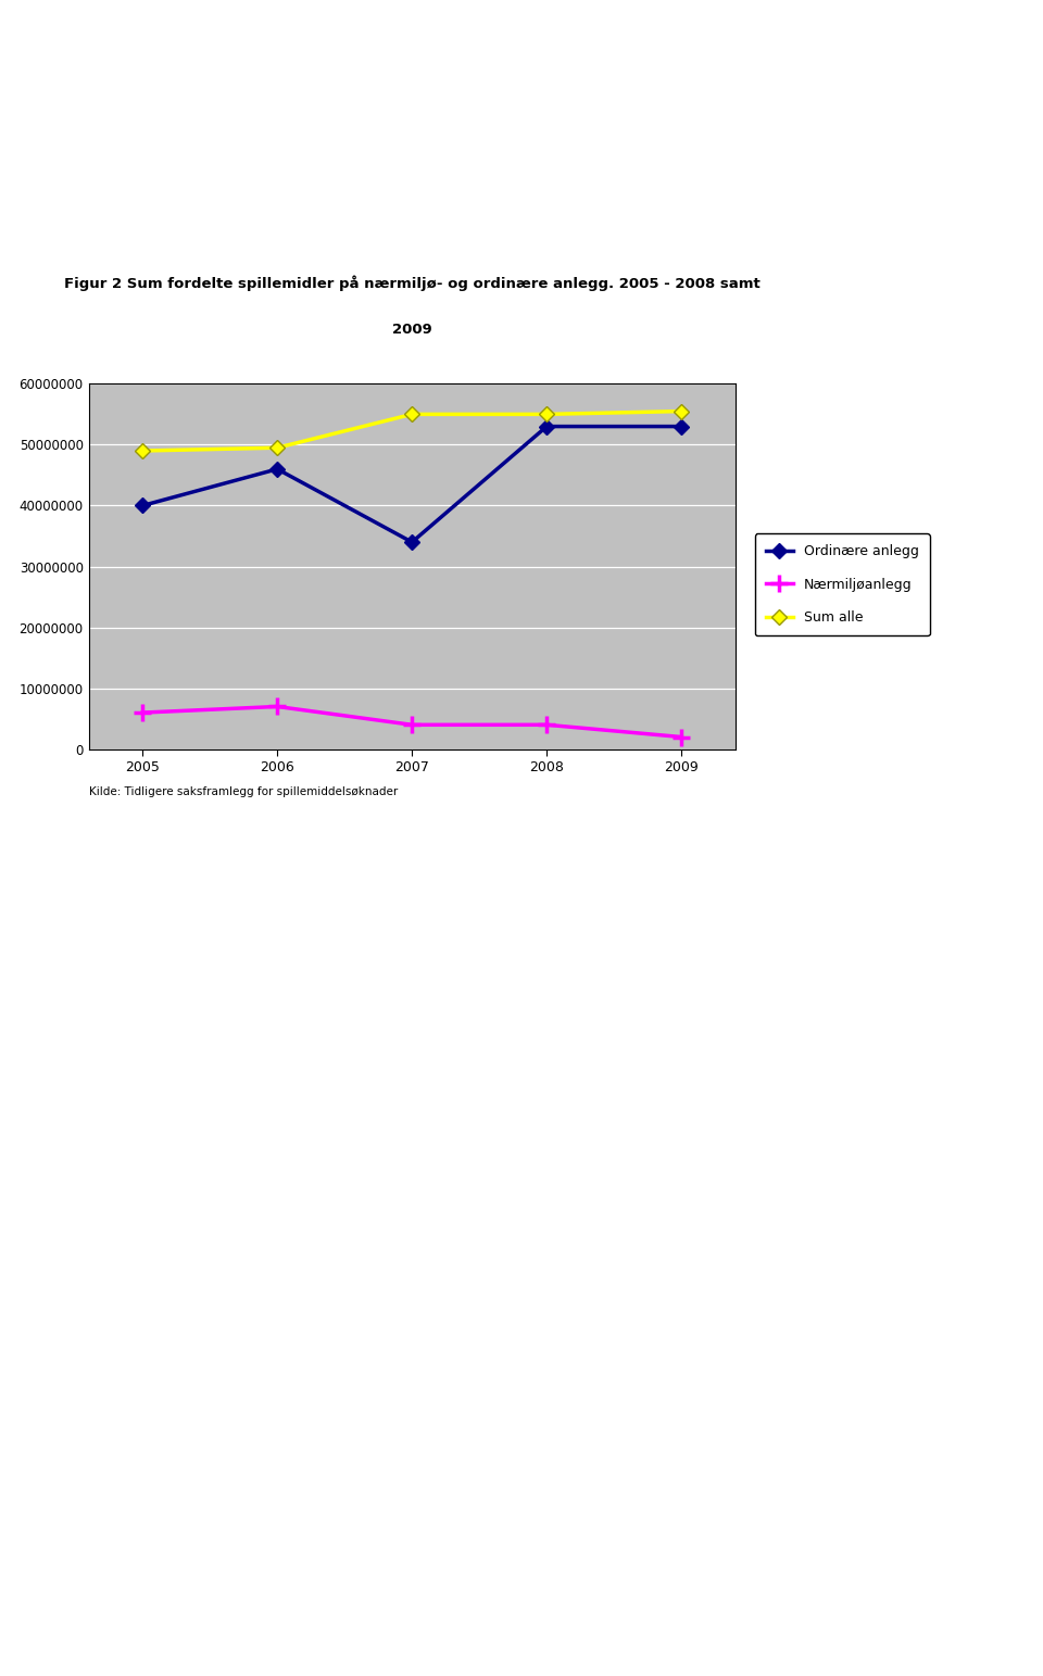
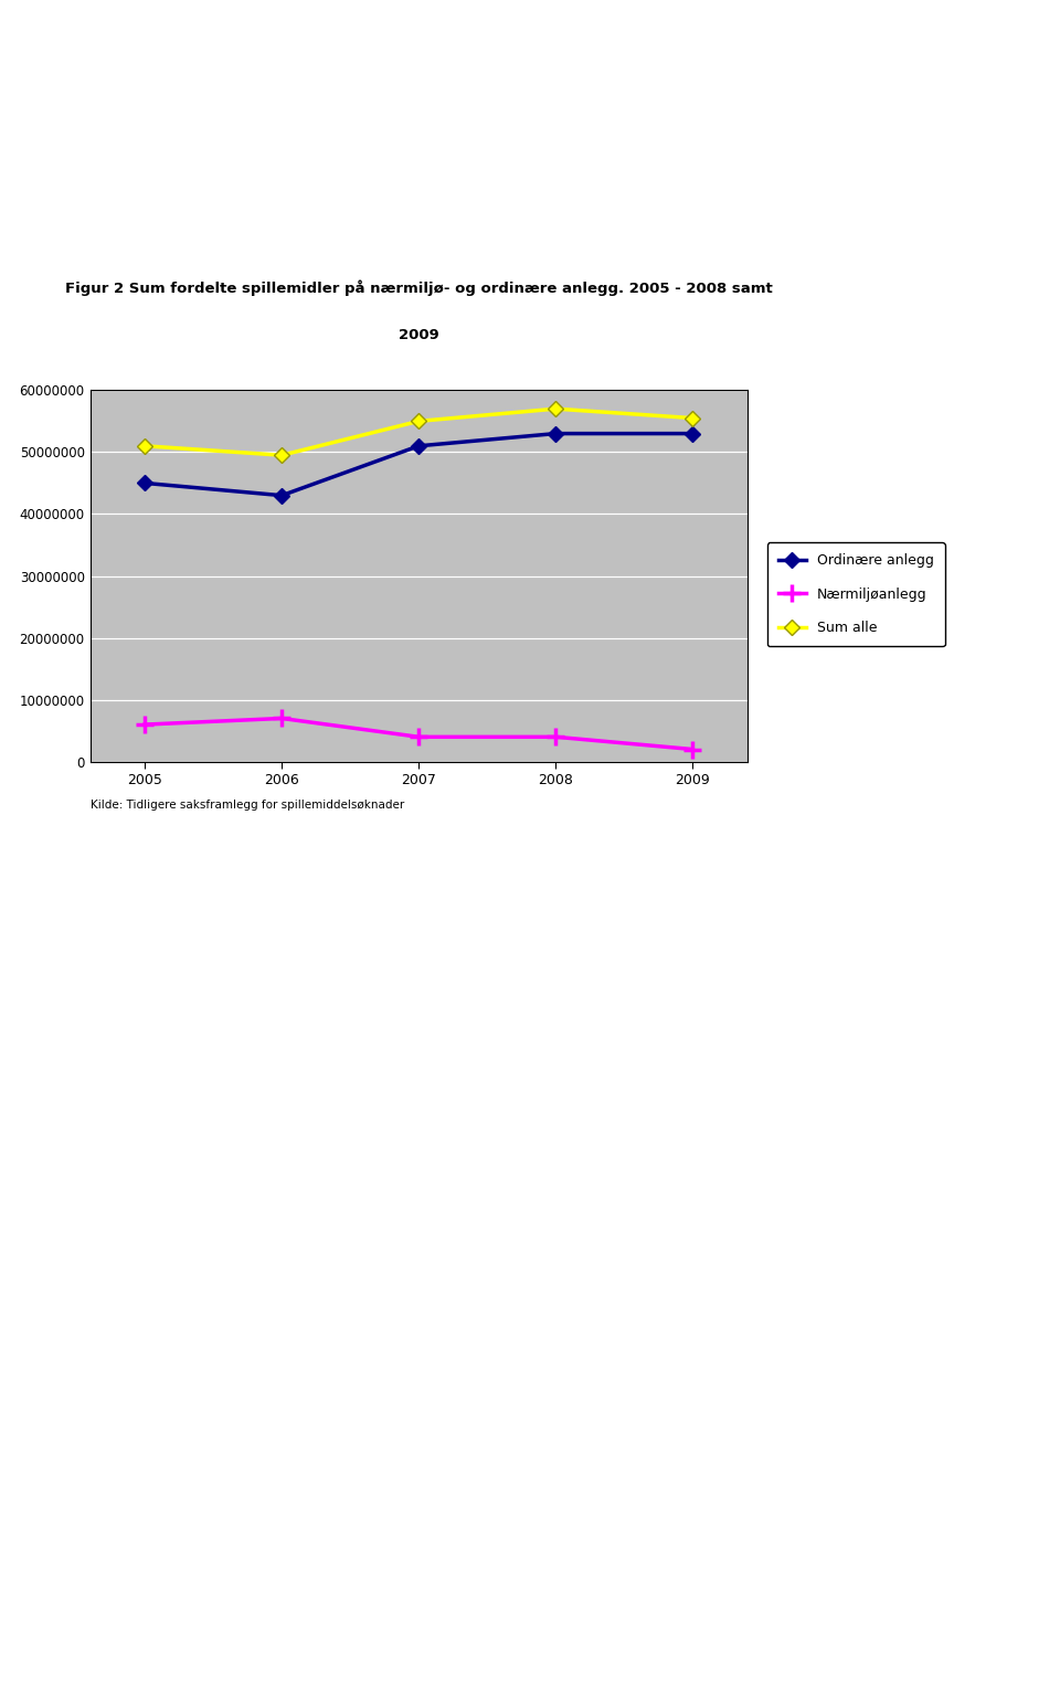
Ordinære anlegg/2005: 40000000 -> 45000000
Sum alle/2005: 49000000 -> 51000000
Ordinære anlegg/2006: 46000000 -> 43000000
Ordinære anlegg/2007: 34000000 -> 51000000
Sum alle/2008: 55000000 -> 57000000
